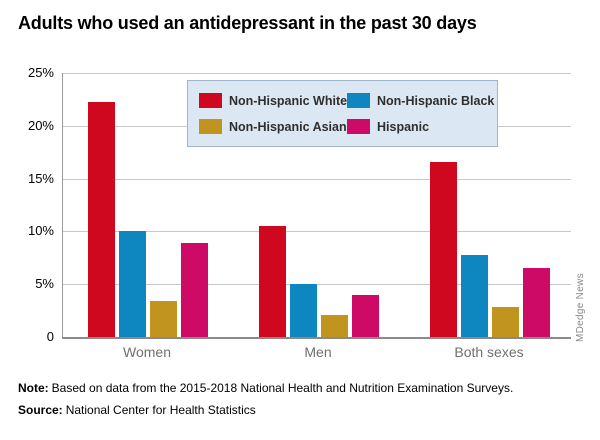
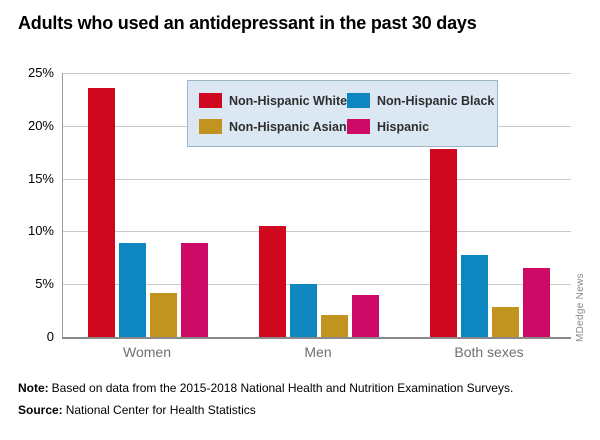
Non-Hispanic White/Women: 22.3% -> 23.6%
Non-Hispanic Black/Women: 10.0% -> 8.9%
Non-Hispanic Asian/Women: 3.4% -> 4.2%
Non-Hispanic White/Both sexes: 16.6% -> 17.8%
